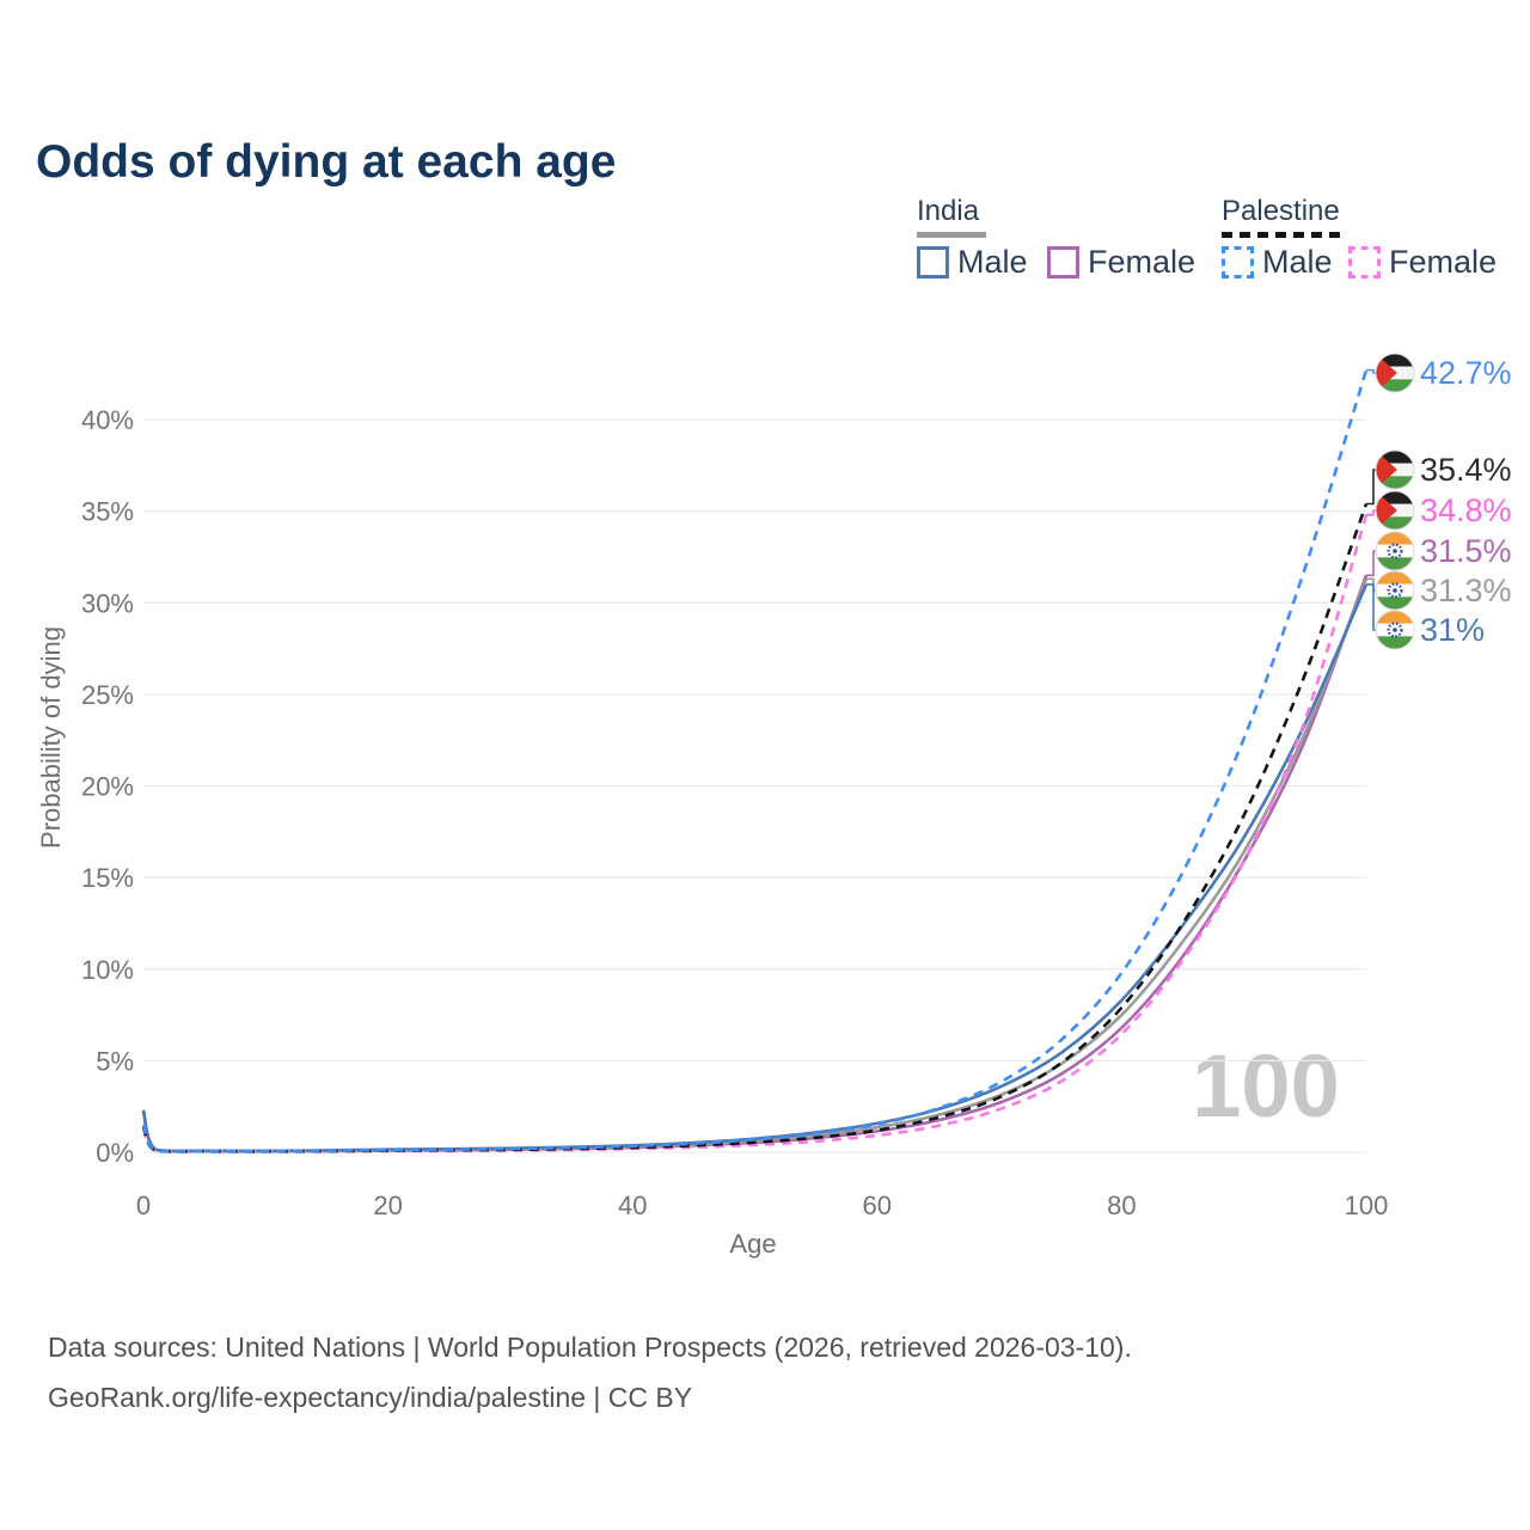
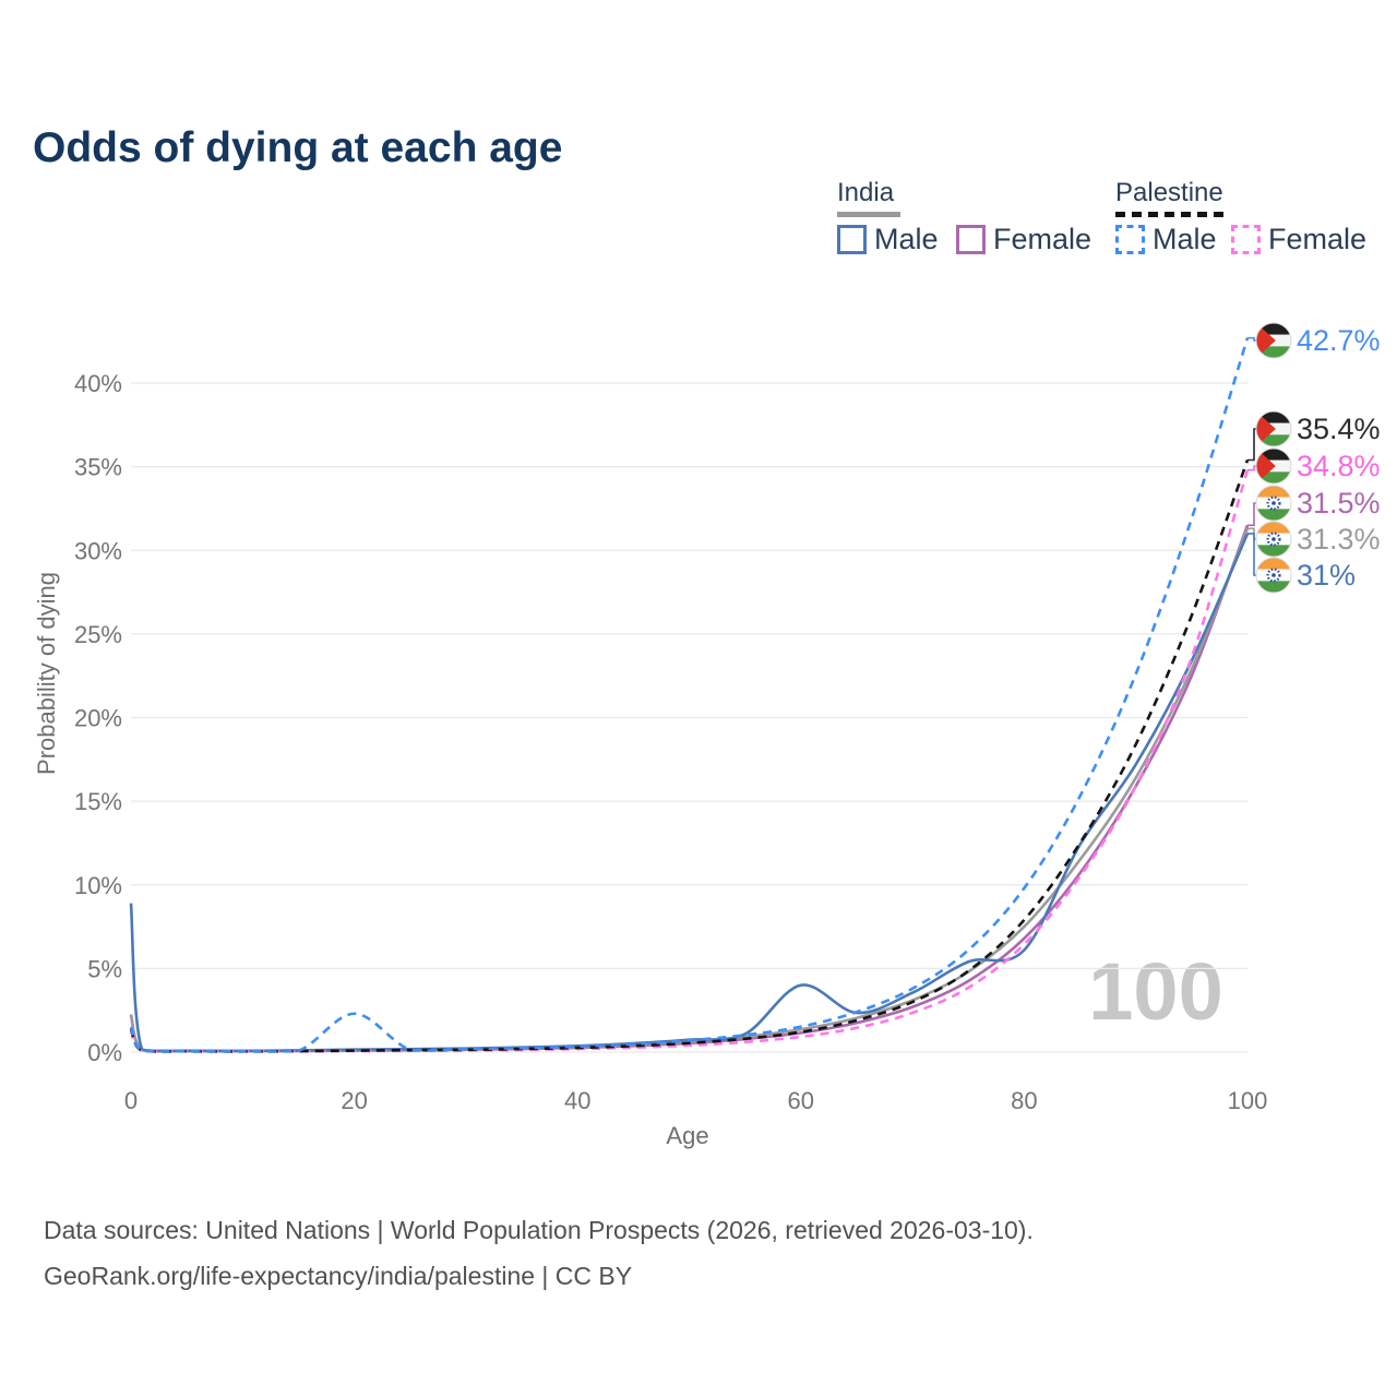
India Male/0: 2.3% -> 8.9%
Palestine Male/20: 0.1% -> 2.3%
India Male/60: 1.6% -> 4.0%
India Male/80: 8.3% -> 6.1%
